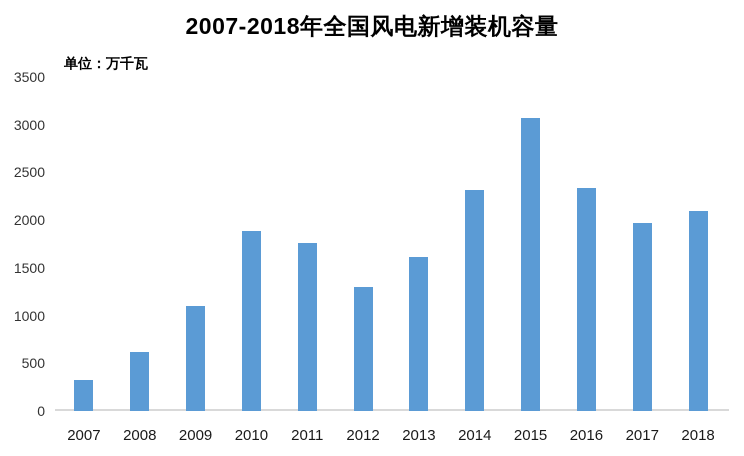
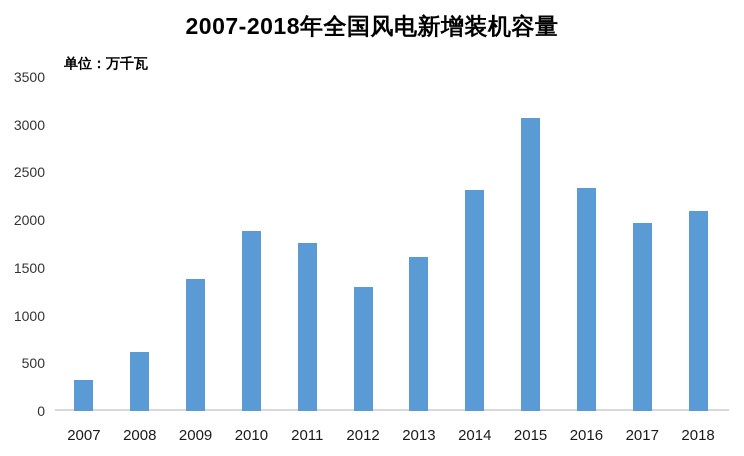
2009: 1100 -> 1400
